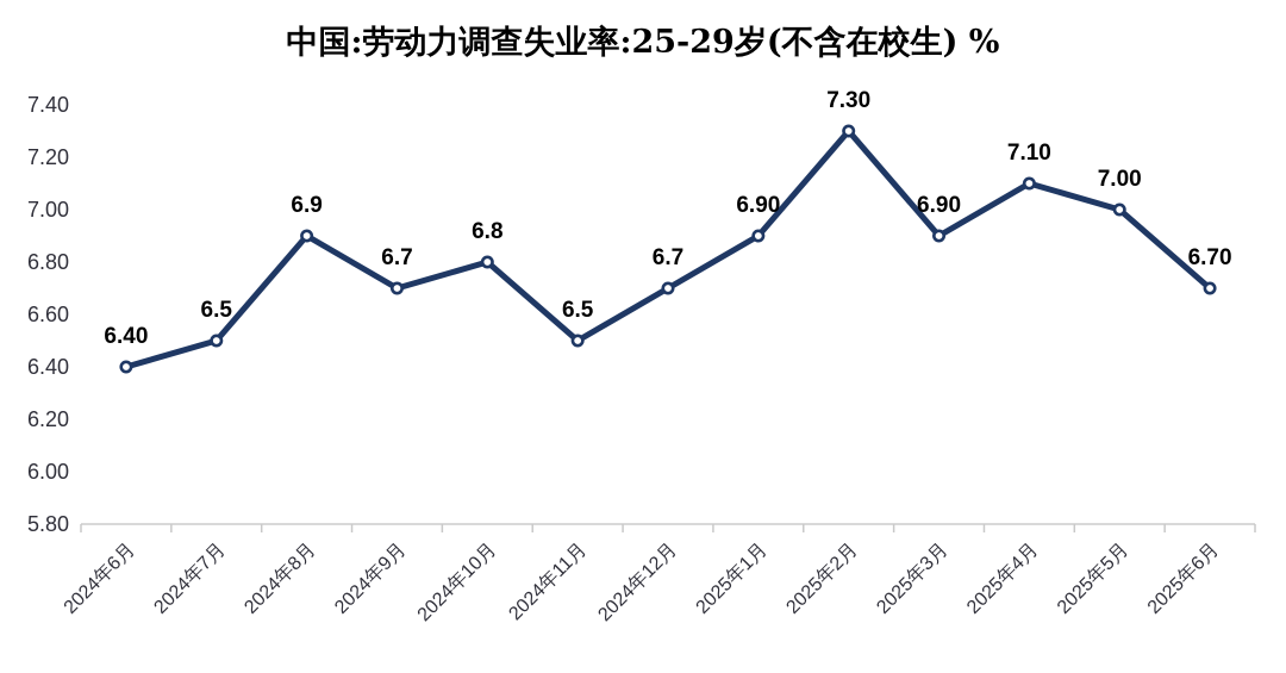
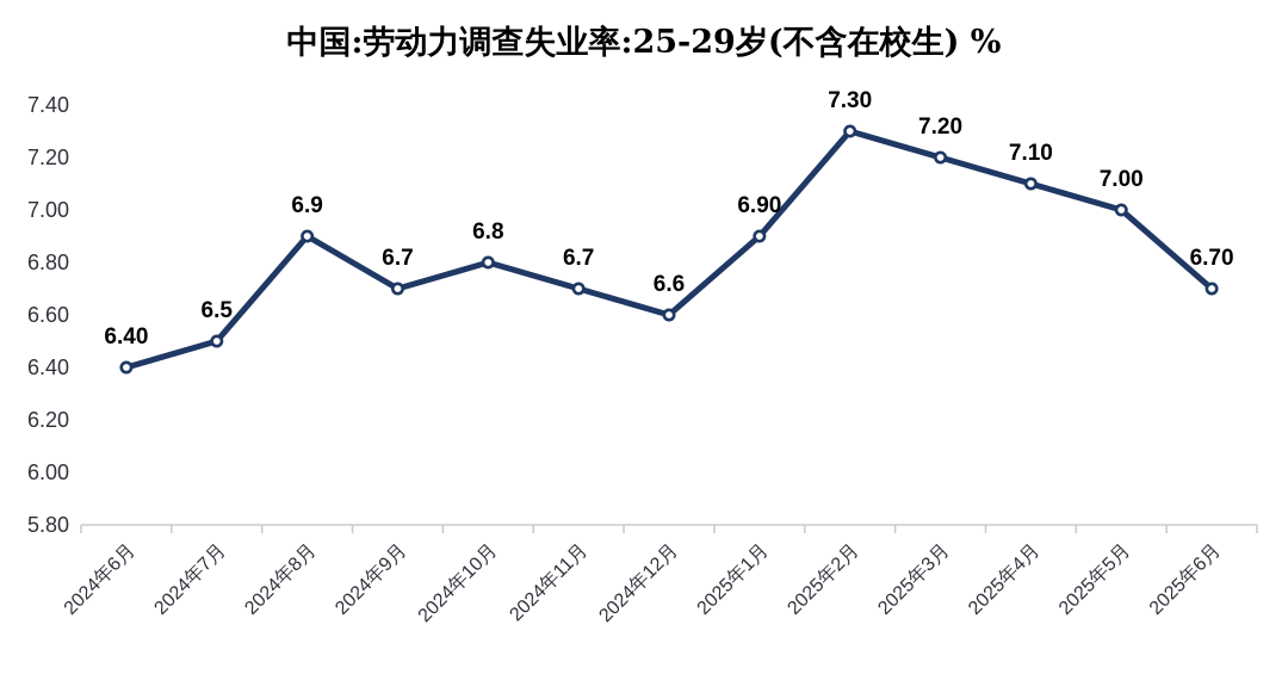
2024年11月: 6.5 -> 6.7
2024年12月: 6.7 -> 6.6
2025年3月: 6.90 -> 7.20
